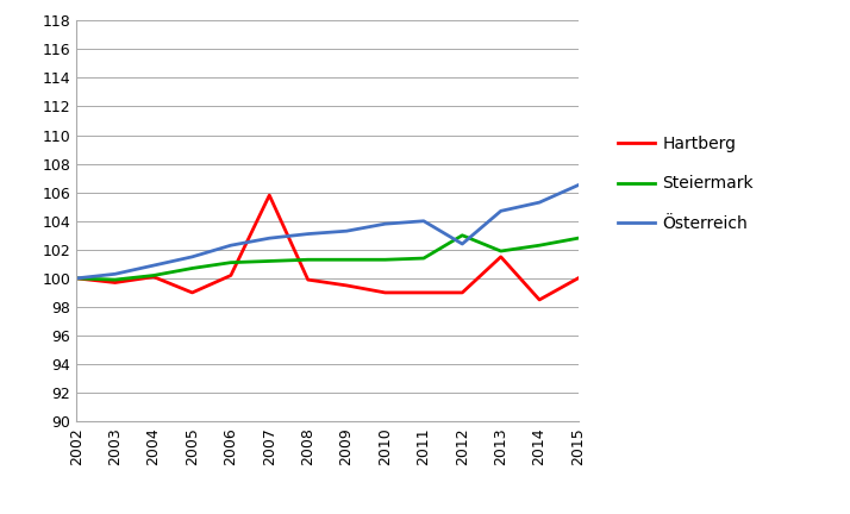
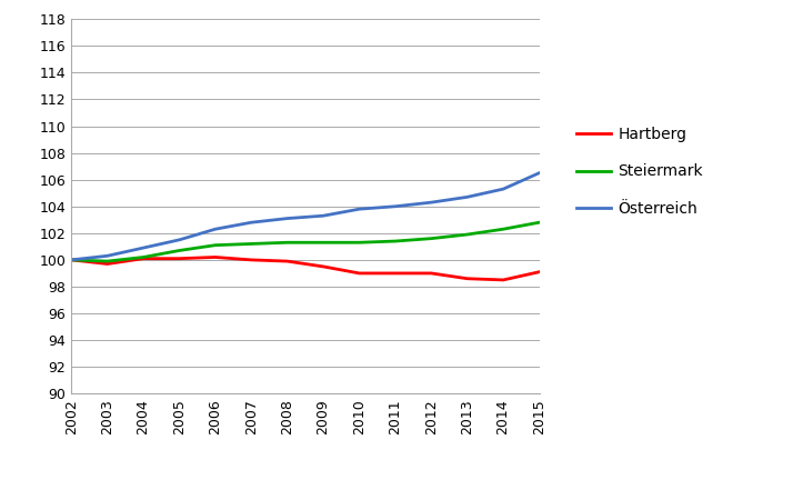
Hartberg/2005: 99.0 -> 100.1
Hartberg/2007: 105.8 -> 100.0
Steiermark/2012: 103.0 -> 101.6
Österreich/2012: 102.4 -> 104.3
Hartberg/2013: 101.5 -> 98.6
Hartberg/2015: 100.0 -> 99.1
